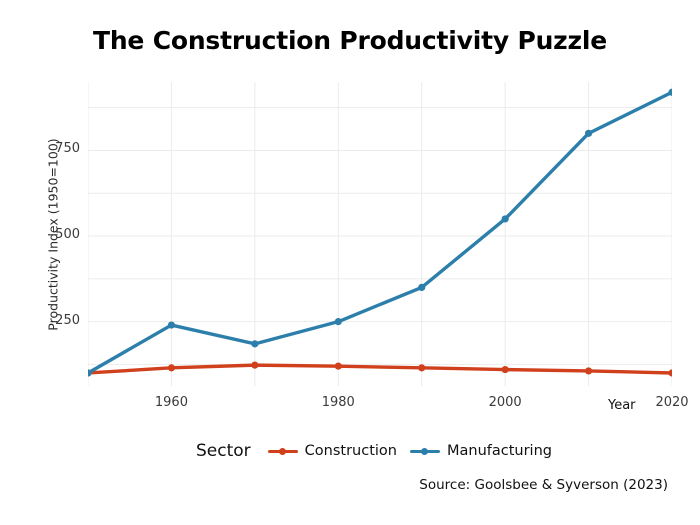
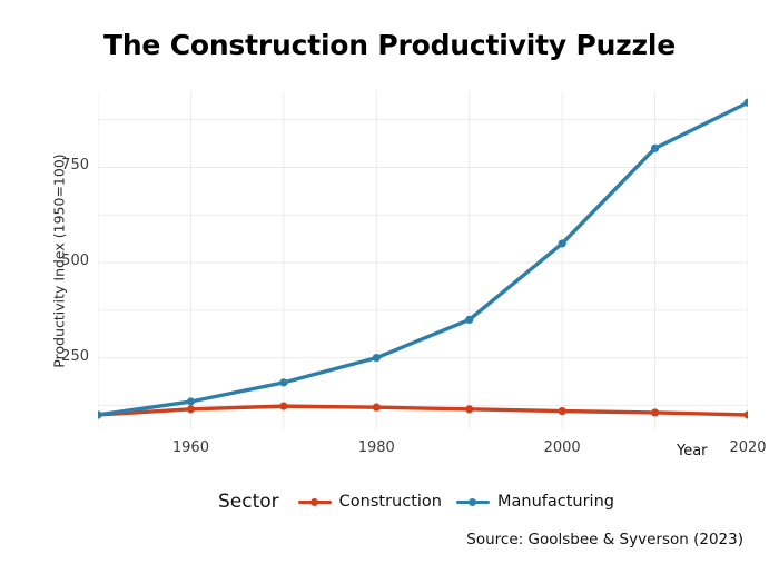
Manufacturing/1960: 240 -> 140
